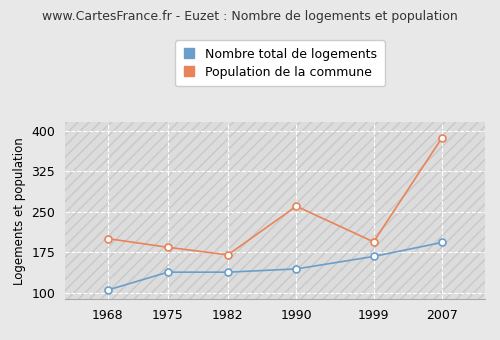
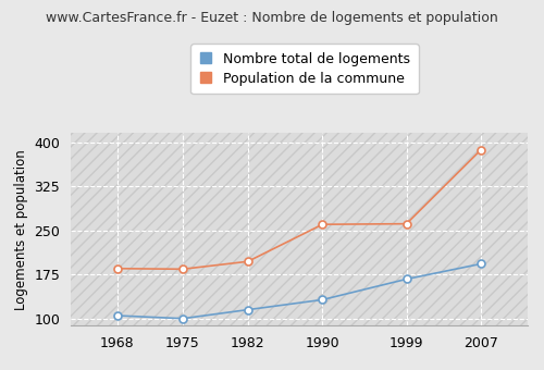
Population de la commune/1968: 200 -> 185
Nombre total de logements/1975: 138 -> 100
Nombre total de logements/1982: 138 -> 115
Population de la commune/1982: 170 -> 197
Nombre total de logements/1990: 144 -> 132
Population de la commune/1999: 194 -> 261
